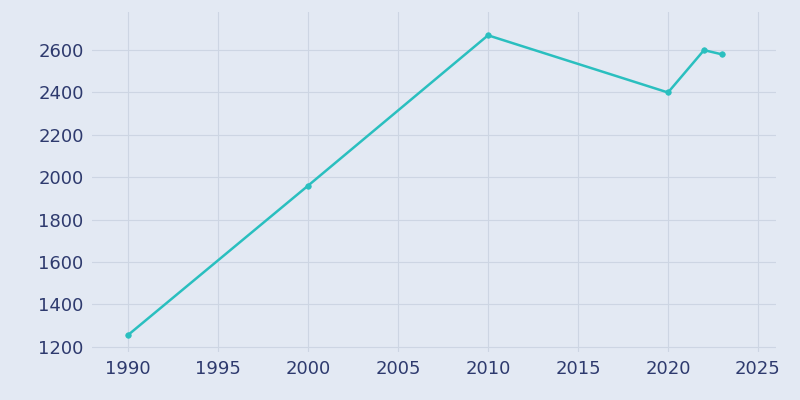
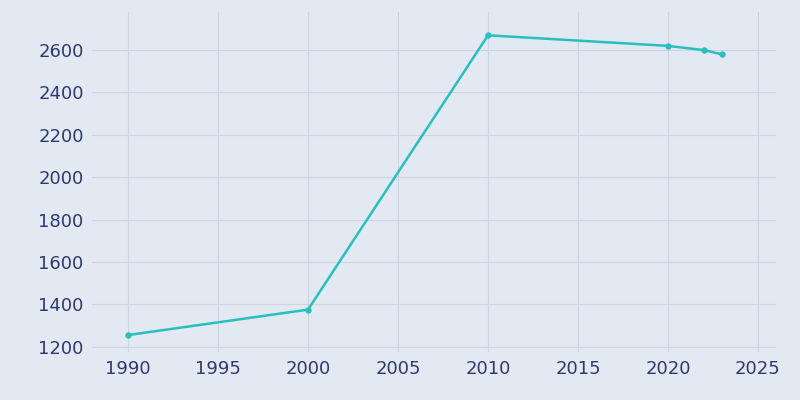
2000: 1960 -> 1375
2020: 2400 -> 2620
